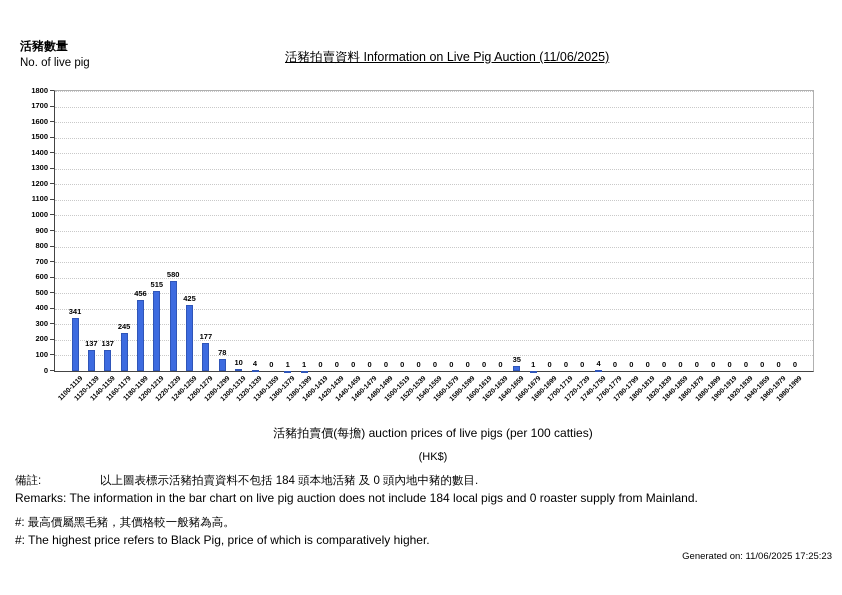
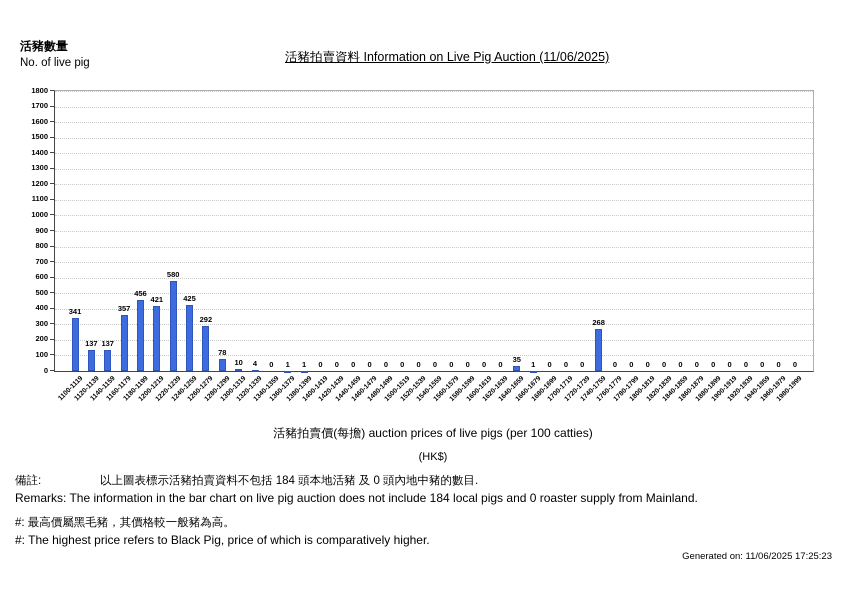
1160-1179: 245 -> 357
1200-1219: 515 -> 421
1260-1279: 177 -> 292
1740-1759: 4 -> 268
